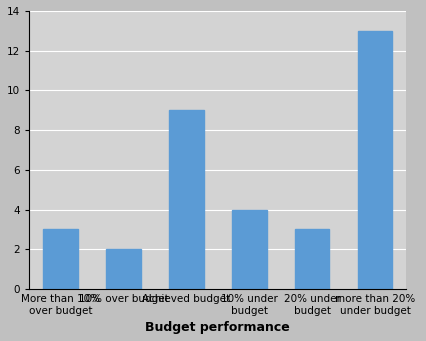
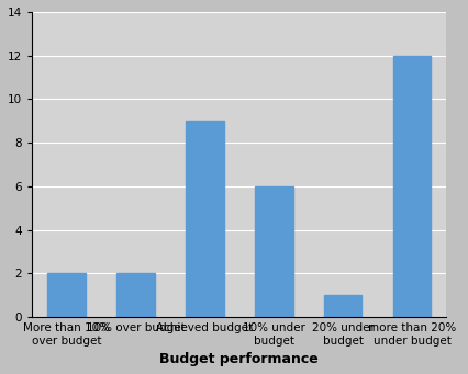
More than 10% over budget: 3 -> 2
10% under budget: 4 -> 6
20% under budget: 3 -> 1
more than 20% under budget: 13 -> 12
